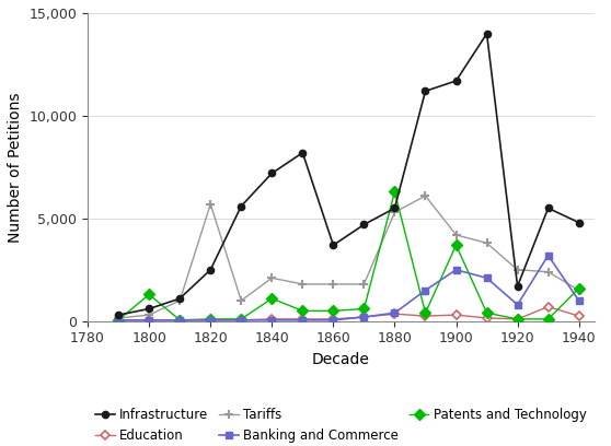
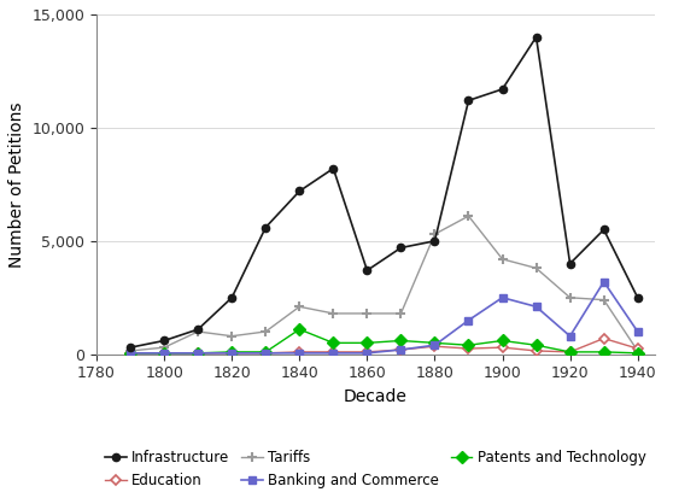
Patents and Technology/1800: 1,300 -> 0
Tariffs/1820: 5,700 -> 800
Infrastructure/1880: 5,500 -> 5,000
Patents and Technology/1880: 6,300 -> 500
Patents and Technology/1900: 3,700 -> 600
Infrastructure/1920: 1,700 -> 4,000
Infrastructure/1940: 4,800 -> 2,500
Patents and Technology/1940: 1,600 -> 0
Tariffs/1940: 1,500 -> 200
